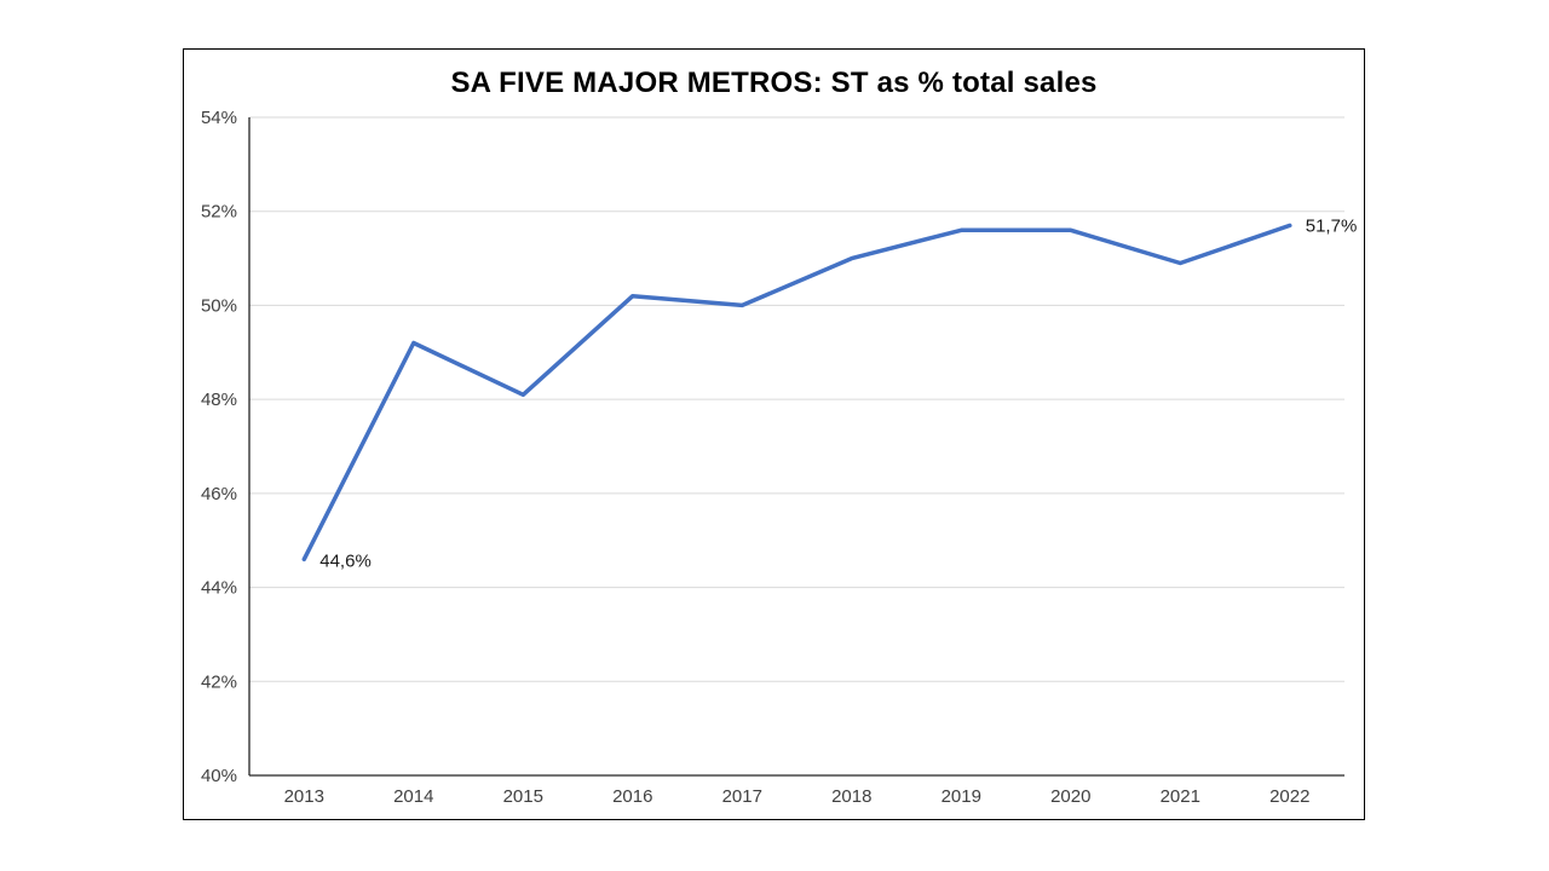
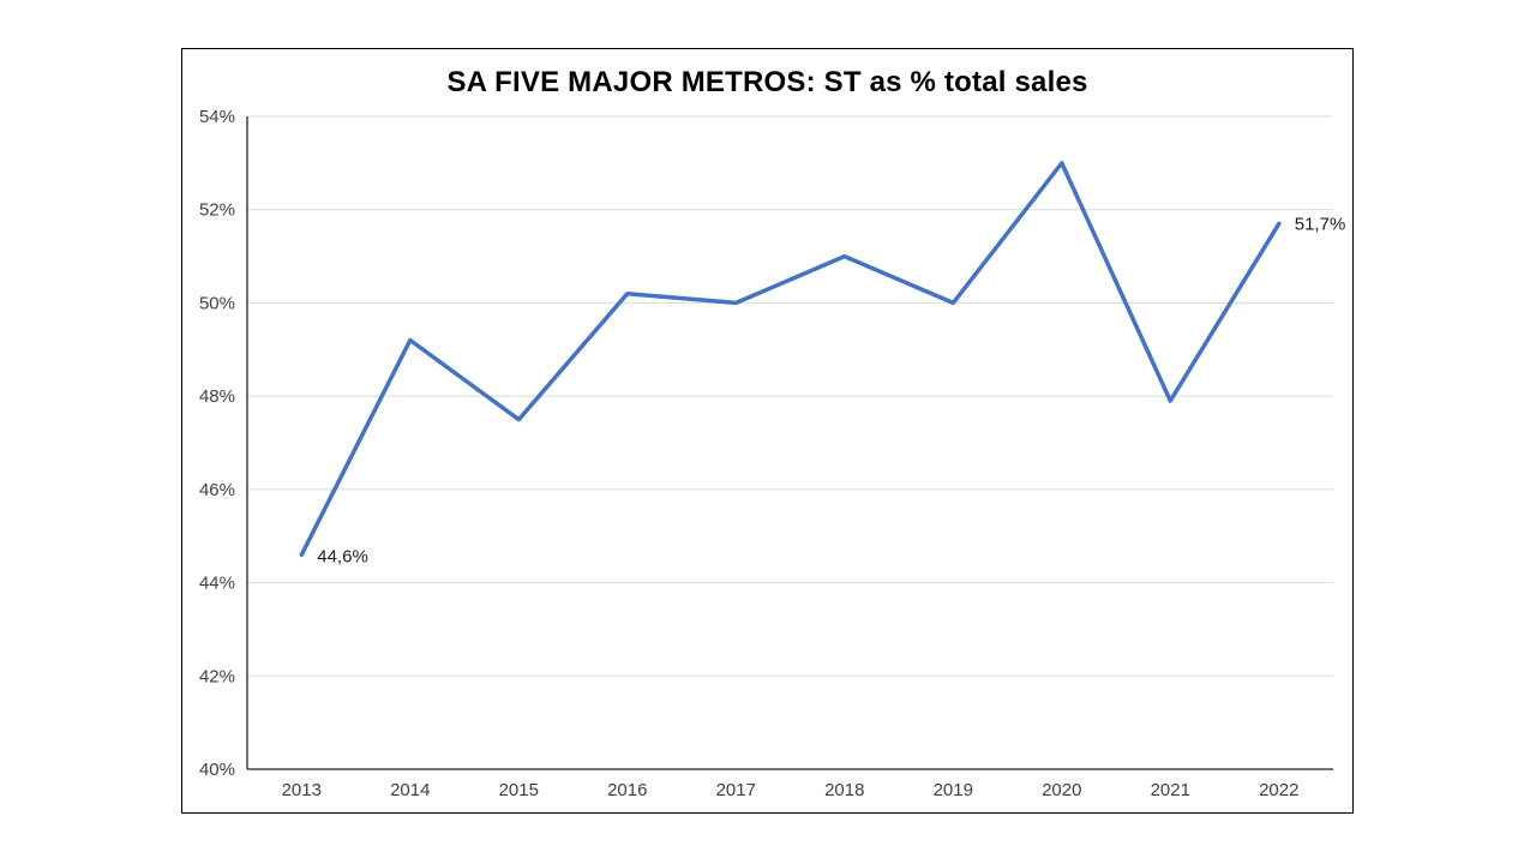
2015: 48.1% -> 47.5%
2019: 51.6% -> 50.0%
2020: 51.6% -> 53.0%
2021: 50.9% -> 47.9%
